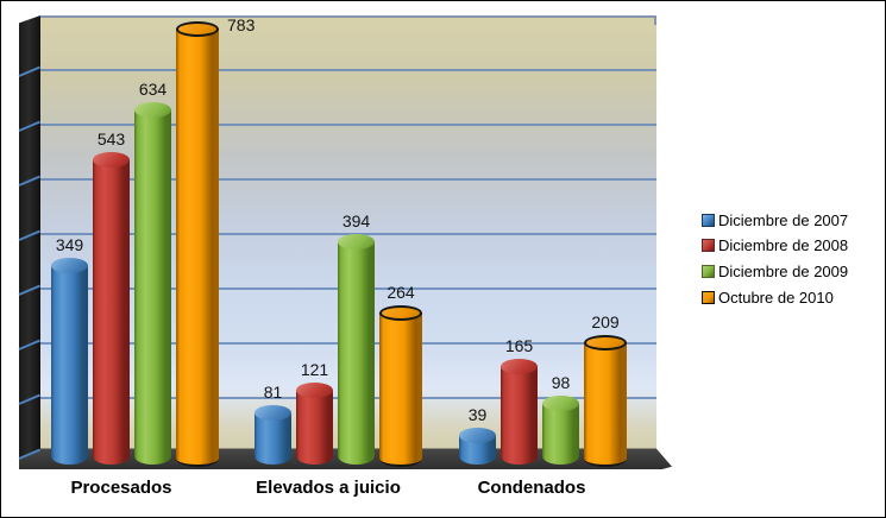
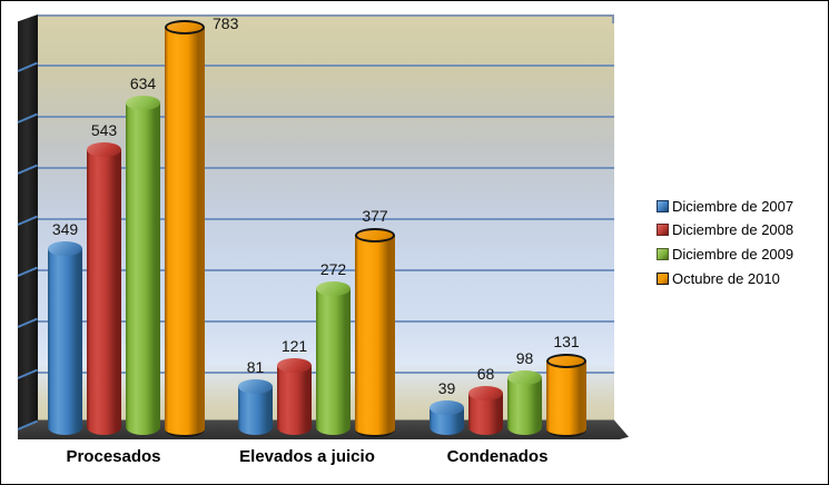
Diciembre de 2009/Elevados a juicio: 394 -> 272
Octubre de 2010/Elevados a juicio: 264 -> 377
Diciembre de 2008/Condenados: 165 -> 68
Octubre de 2010/Condenados: 209 -> 131
